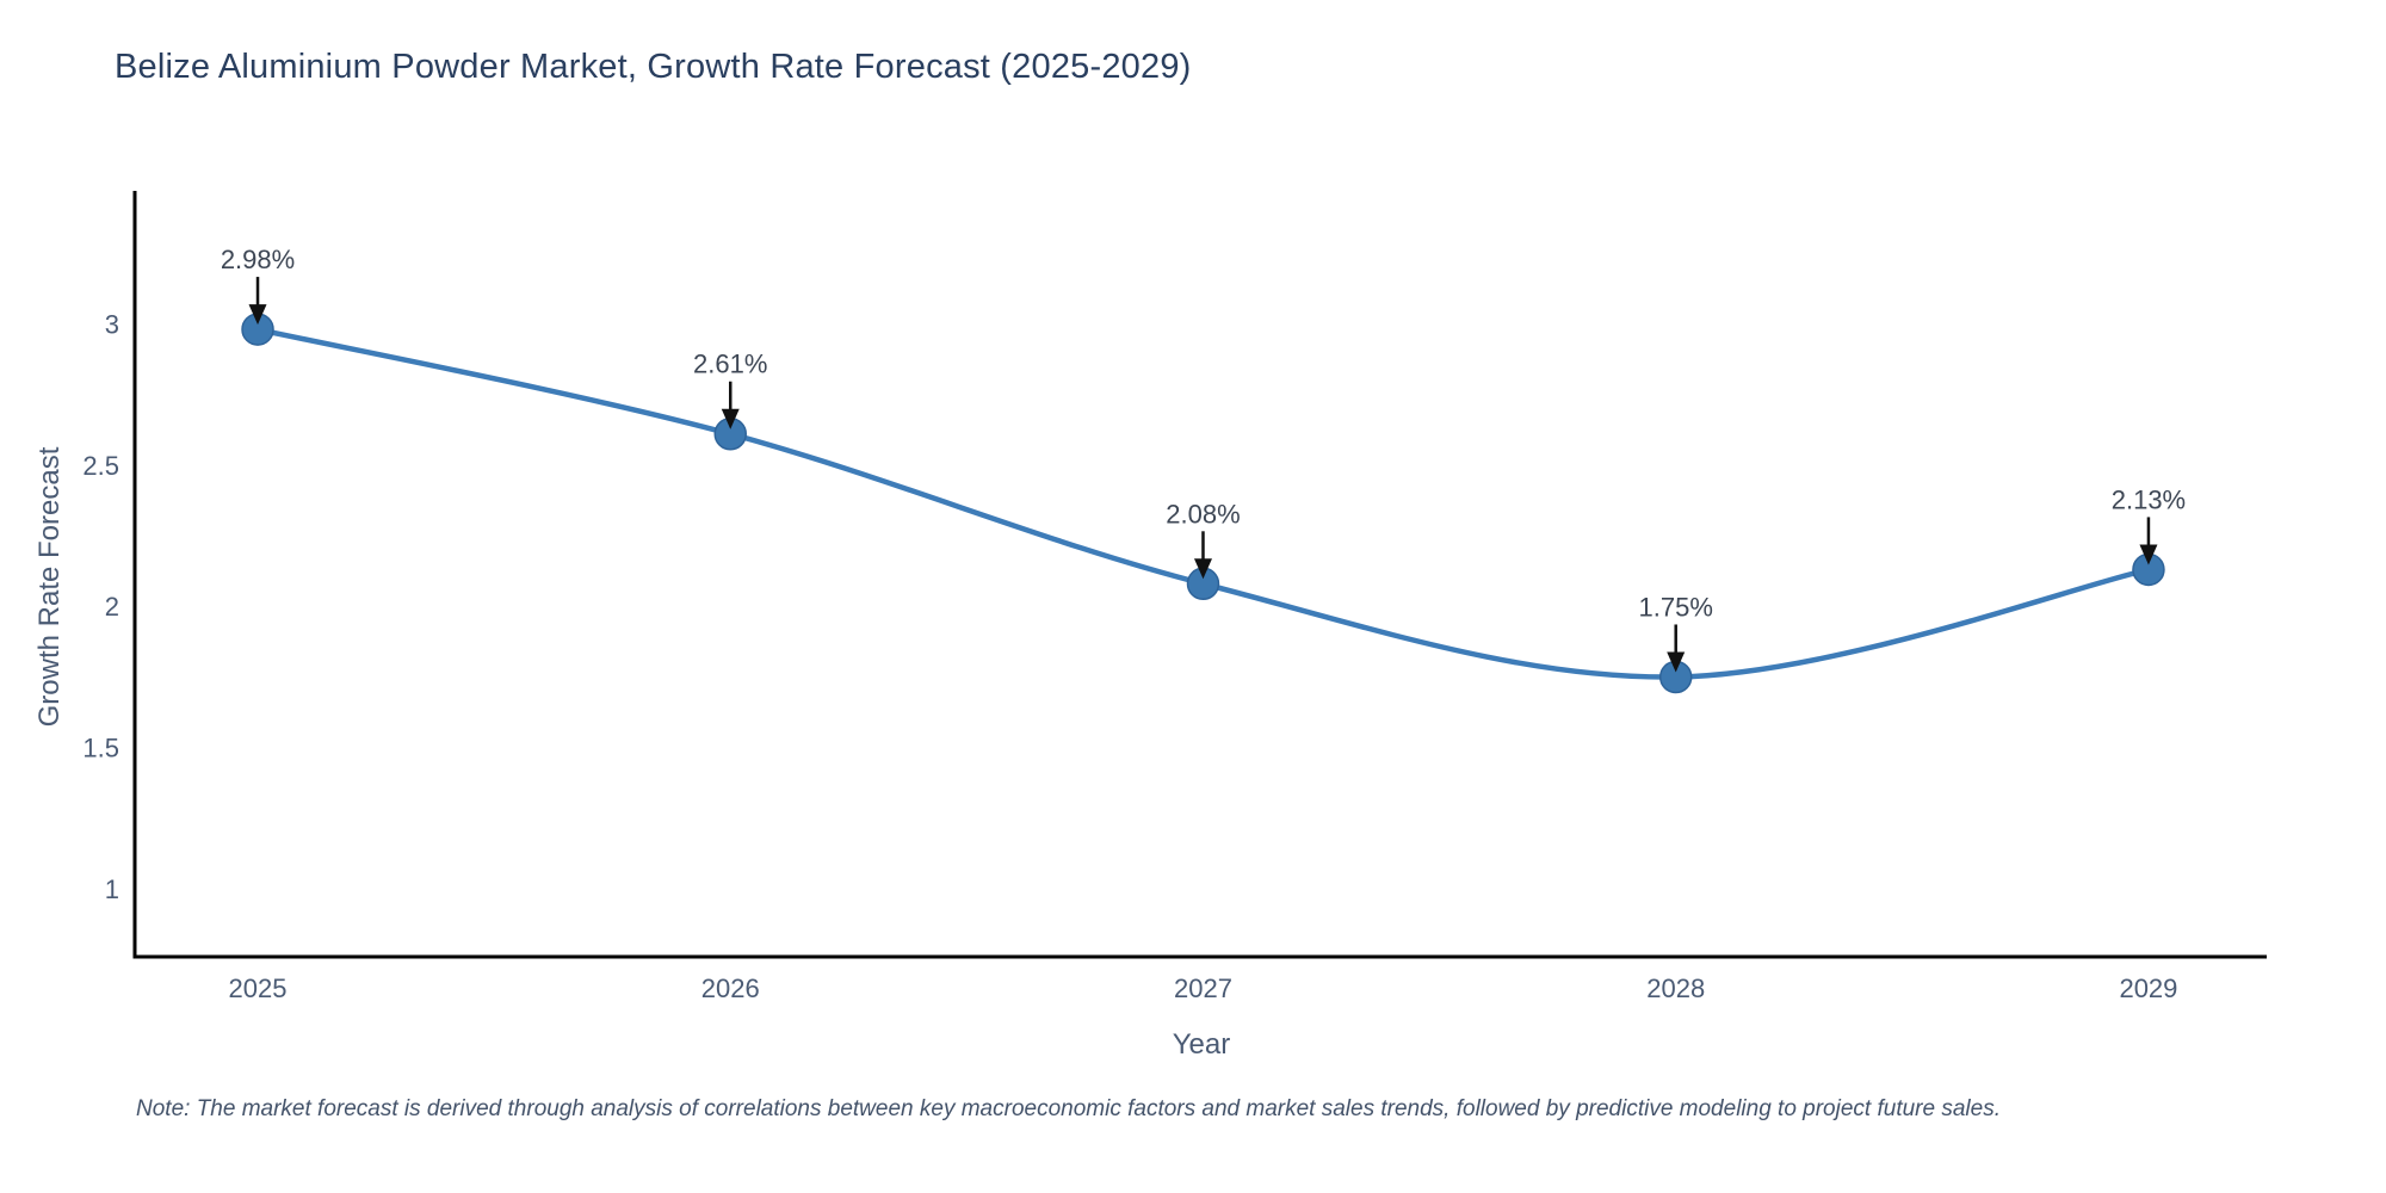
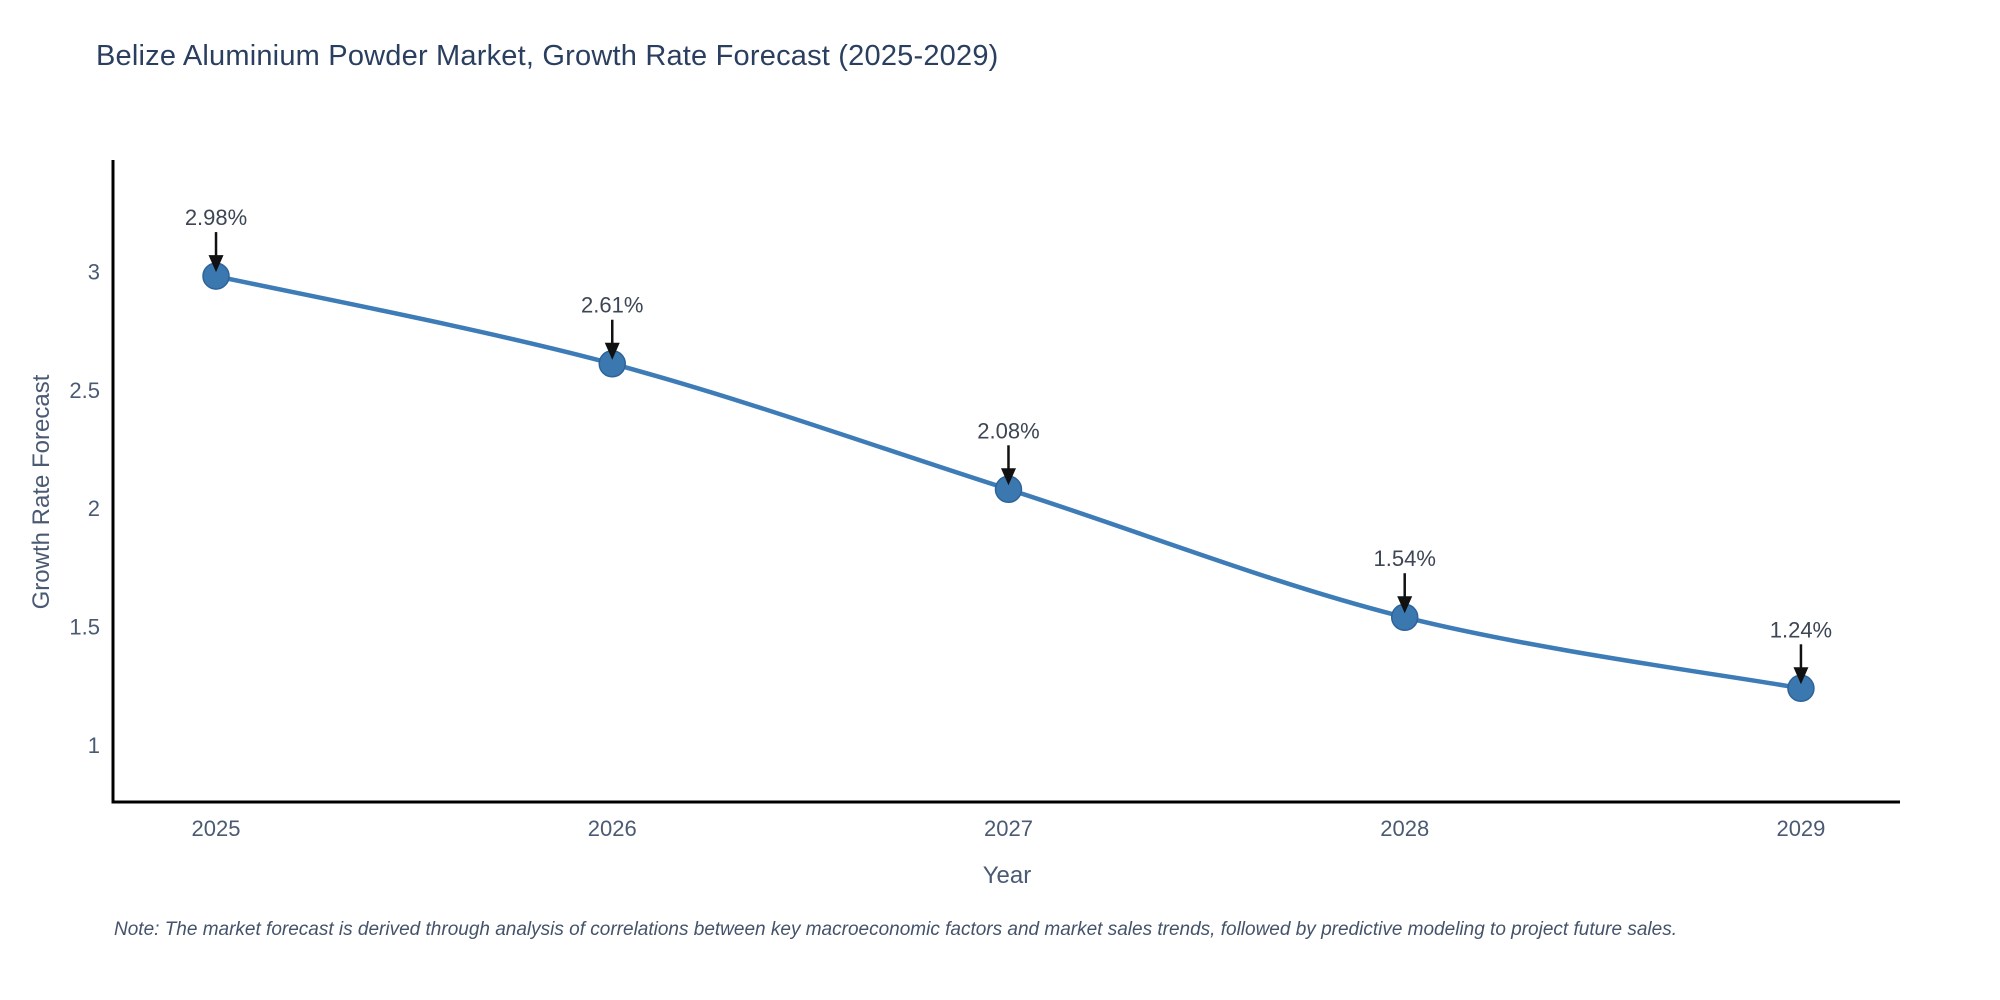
2028: 1.75% -> 1.54%
2029: 2.13% -> 1.24%
